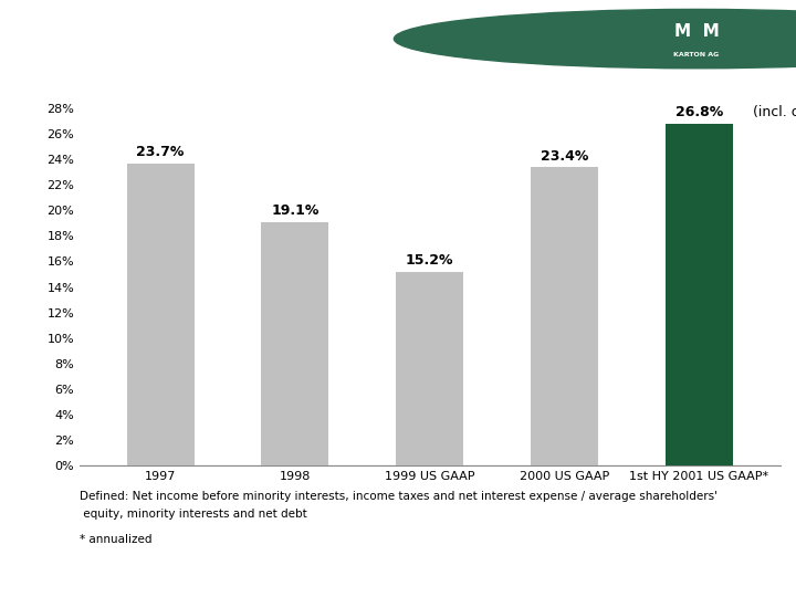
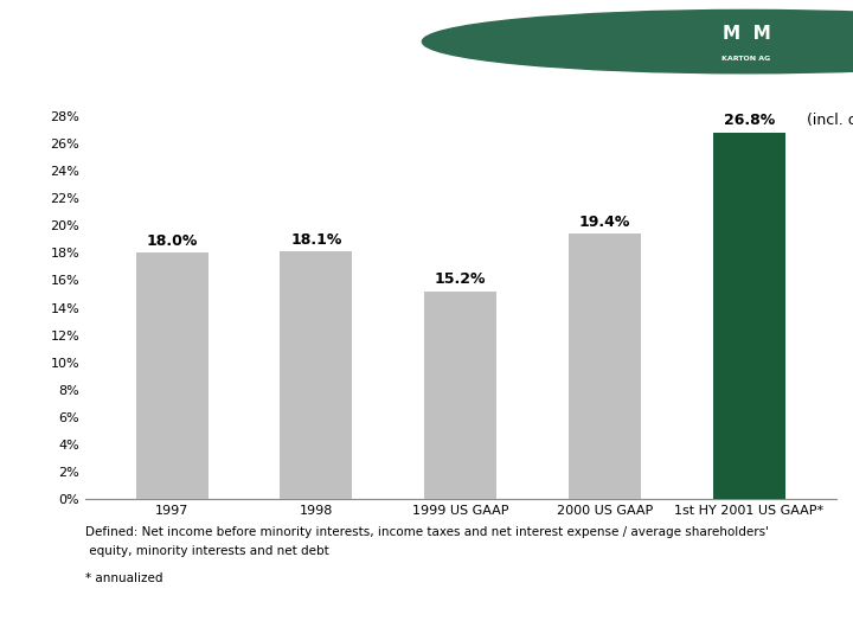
1997: 23.7% -> 18.0%
1998: 19.1% -> 18.1%
2000 US GAAP: 23.4% -> 19.4%
